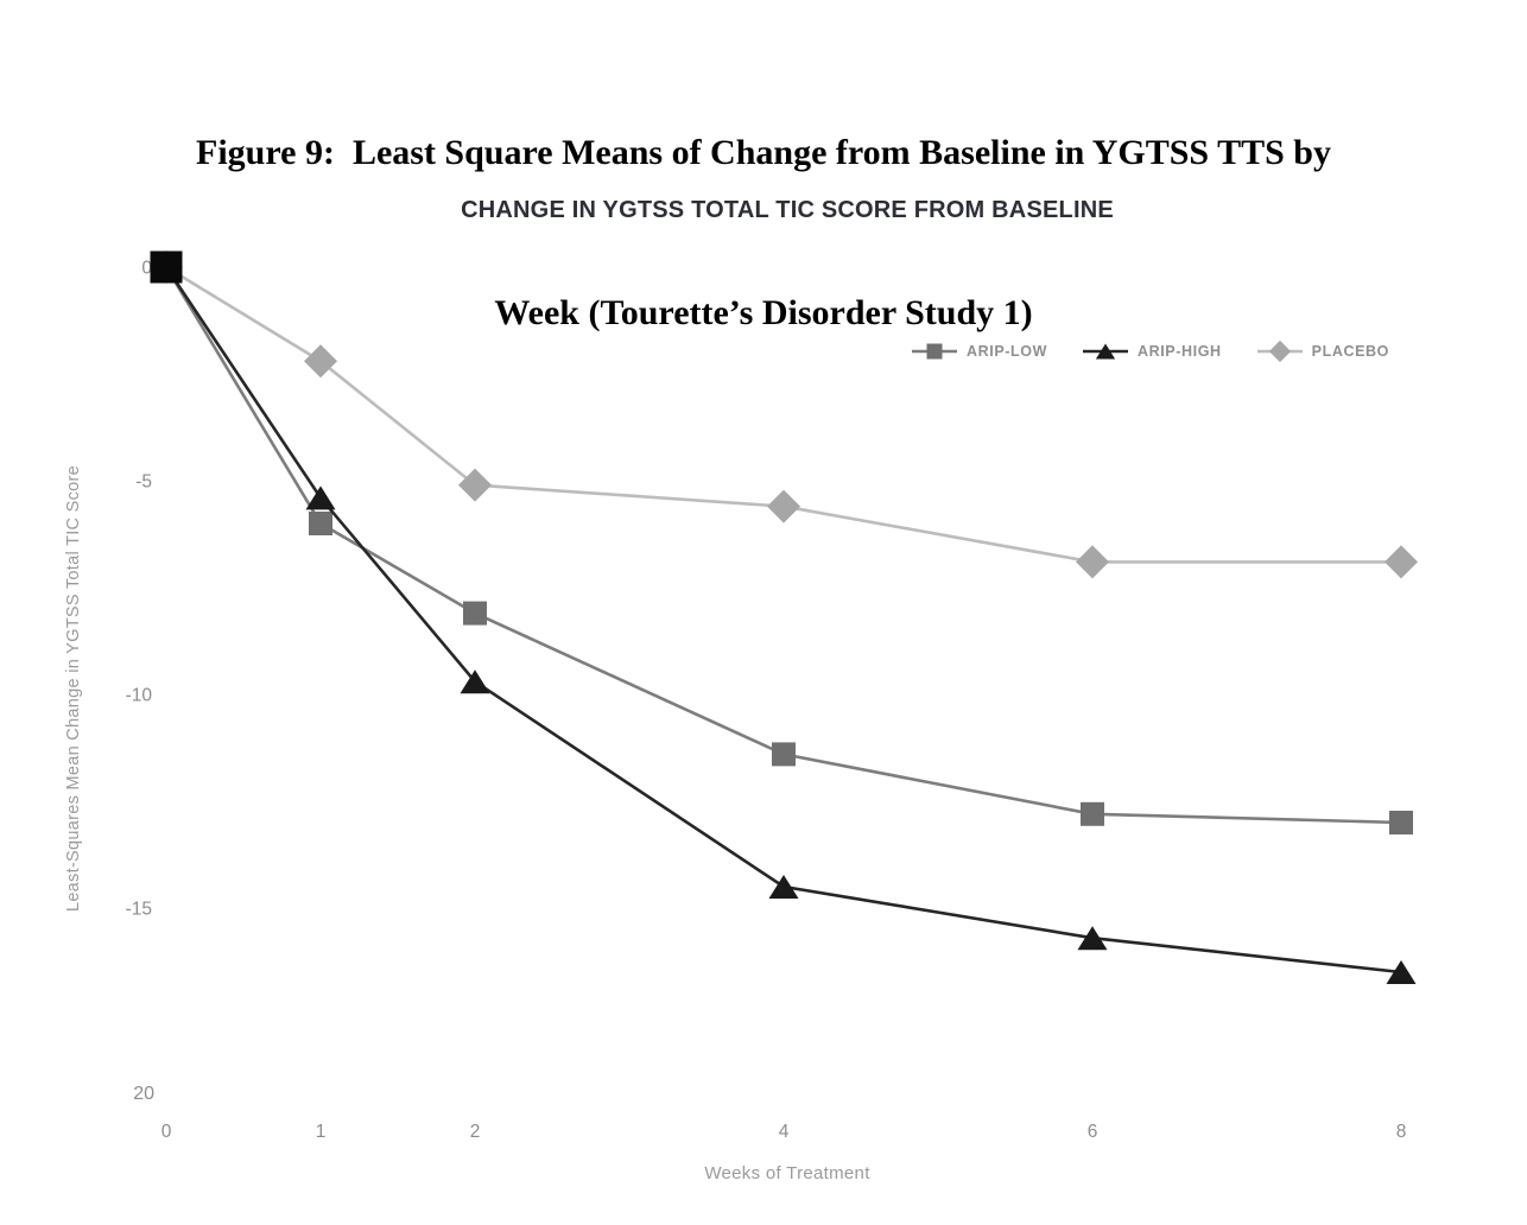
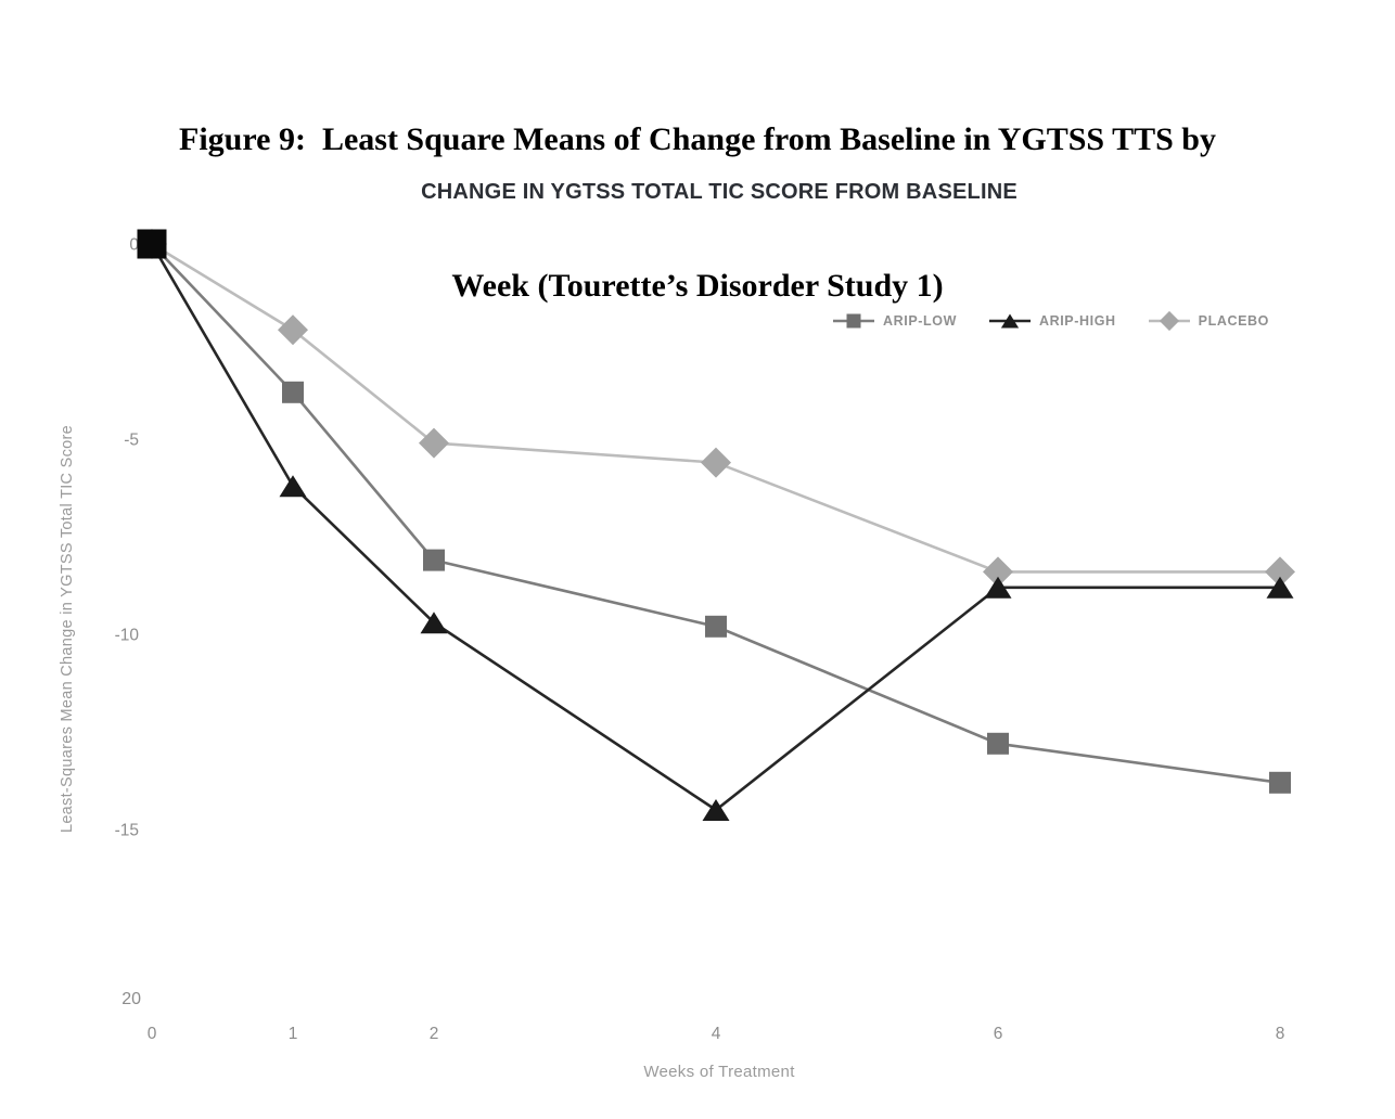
ARIP-LOW/1: -6.0 -> -3.8
ARIP-HIGH/1: -5.4 -> -6.2
ARIP-LOW/4: -11.4 -> -9.8
ARIP-HIGH/6: -15.7 -> -8.8
PLACEBO/6: -6.9 -> -8.4
ARIP-LOW/8: -13.0 -> -13.8
ARIP-HIGH/8: -16.5 -> -8.8
PLACEBO/8: -6.9 -> -8.4
